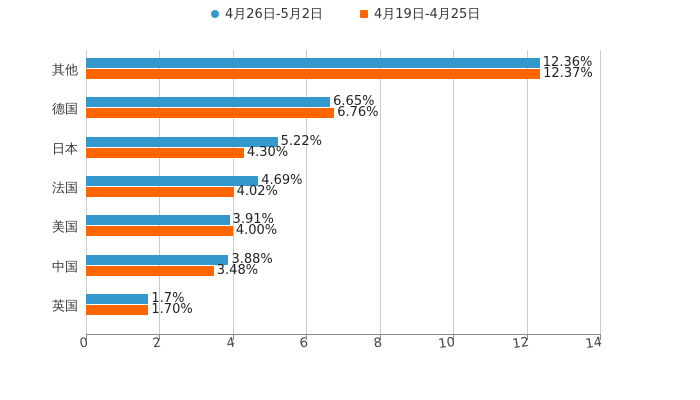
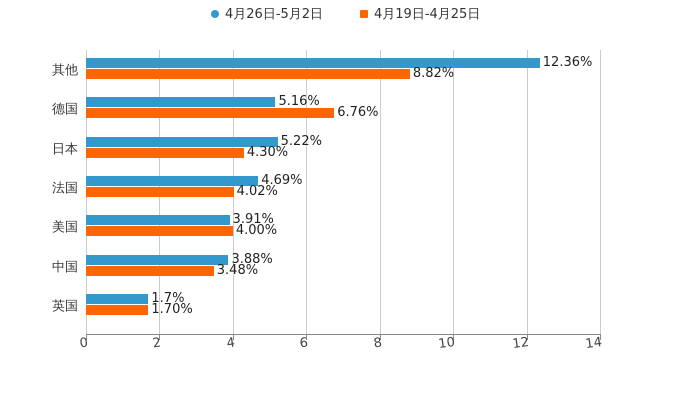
4月19日-4月25日/其他: 12.37% -> 8.82%
4月26日-5月2日/德国: 6.65% -> 5.16%
